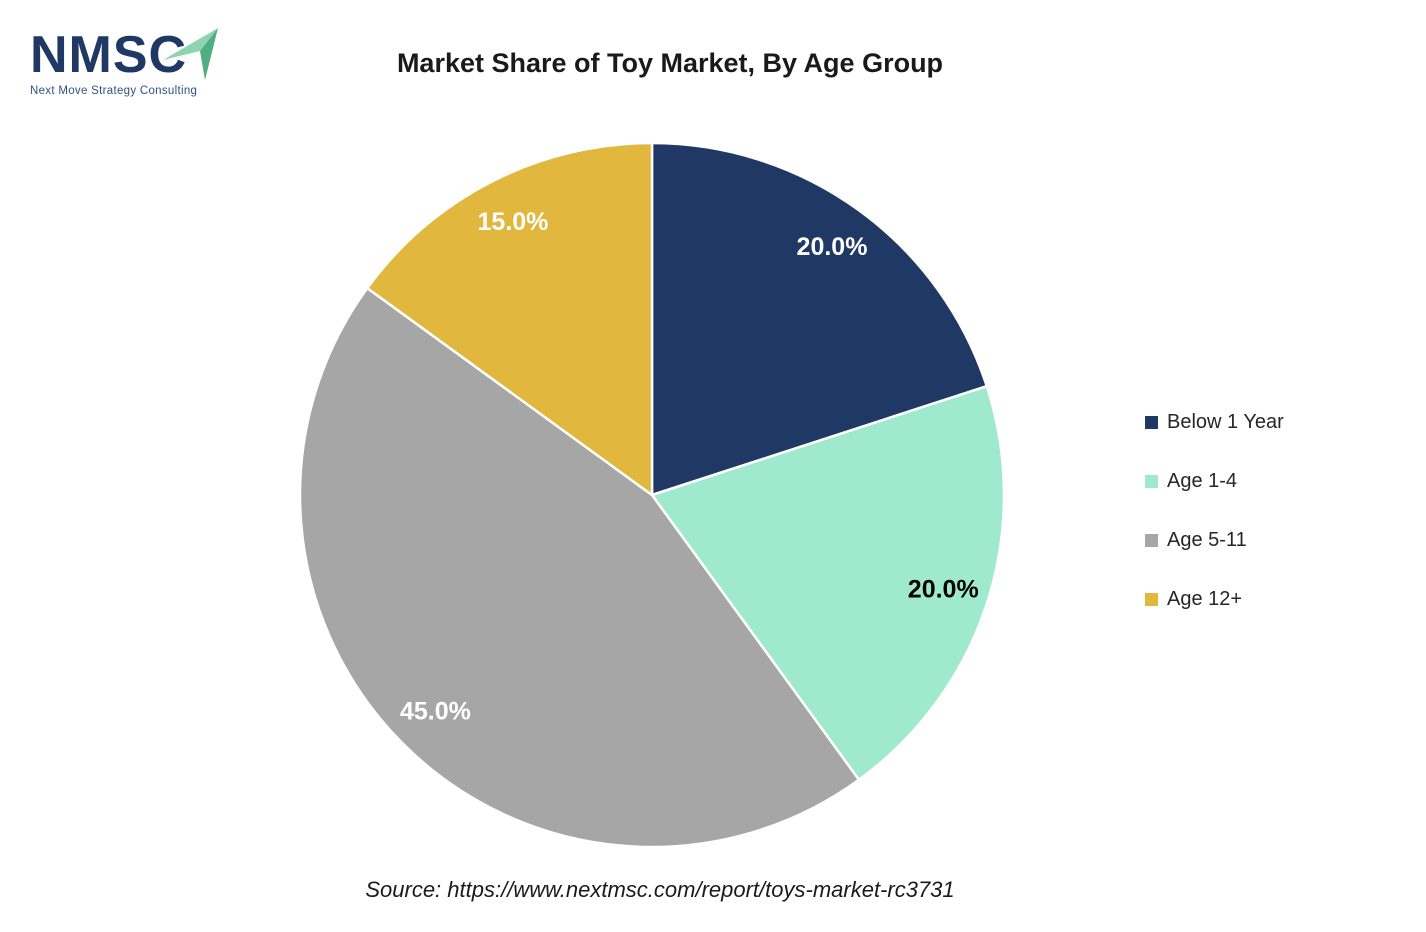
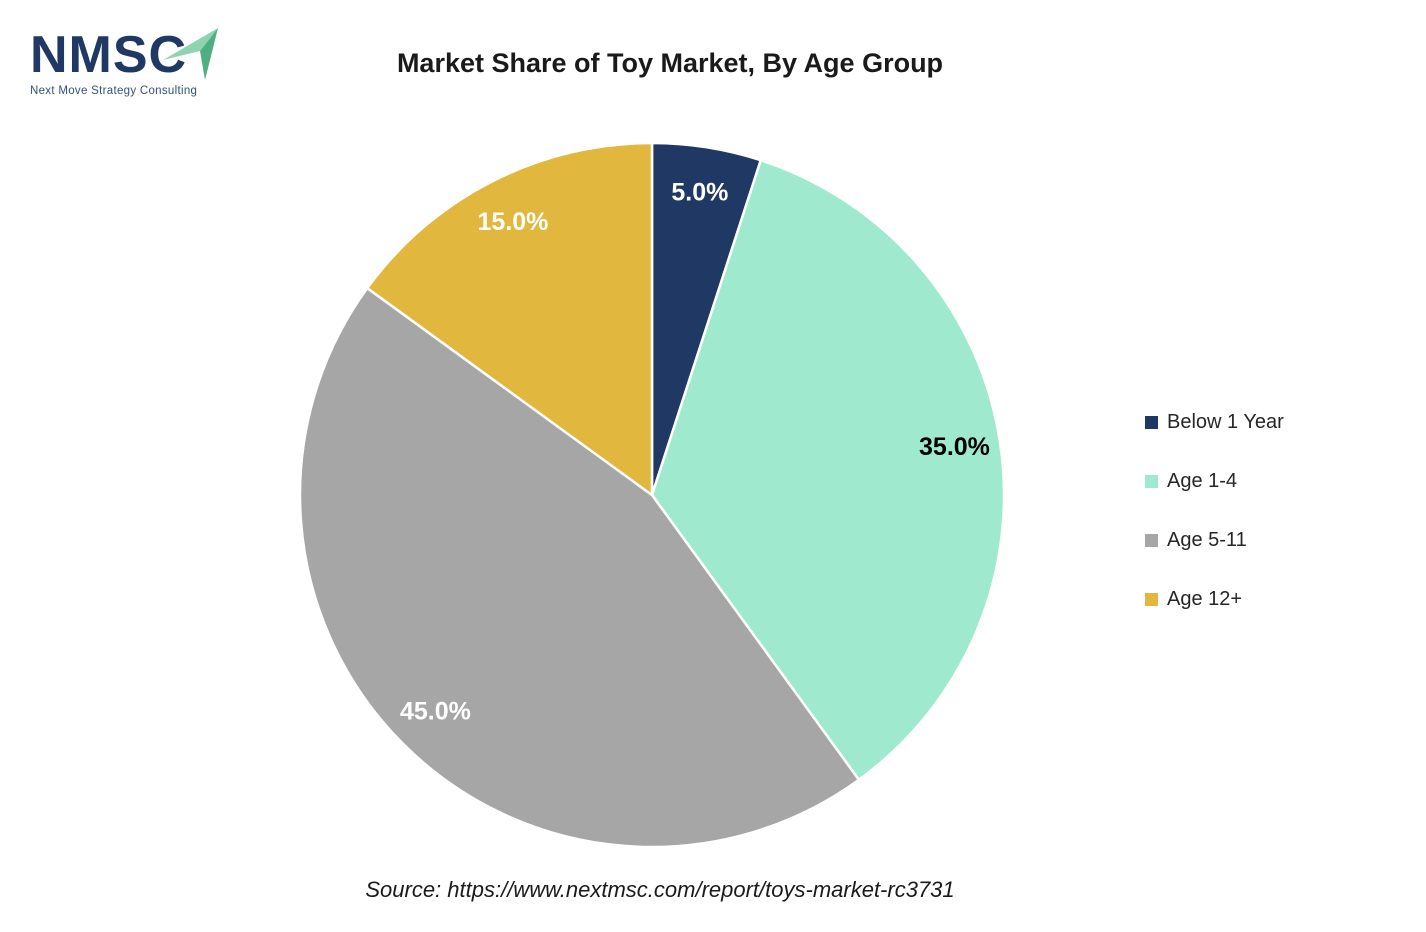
Below 1 Year: 20.0% -> 5.0%
Age 1-4: 20.0% -> 35.0%
